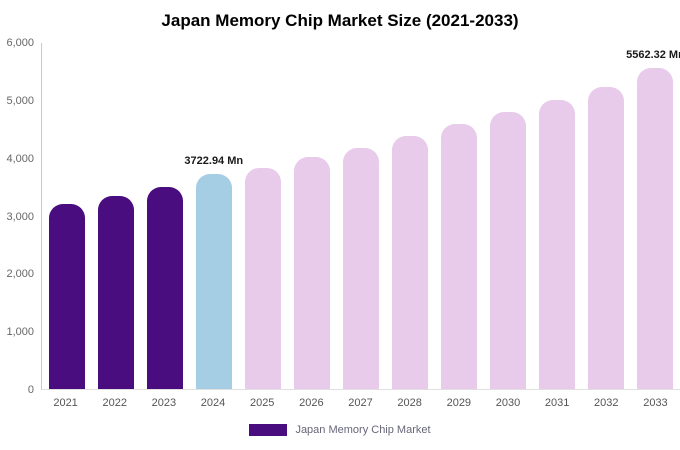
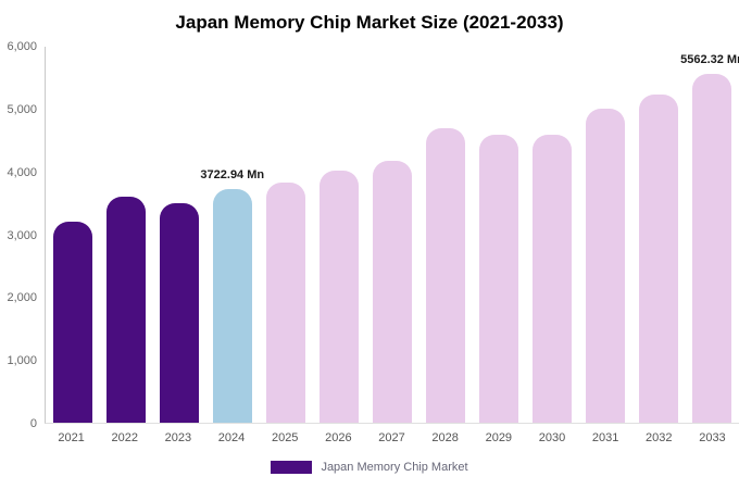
2022: 3400 -> 3600
2028: 4400 -> 4700
2030: 4800 -> 4600
